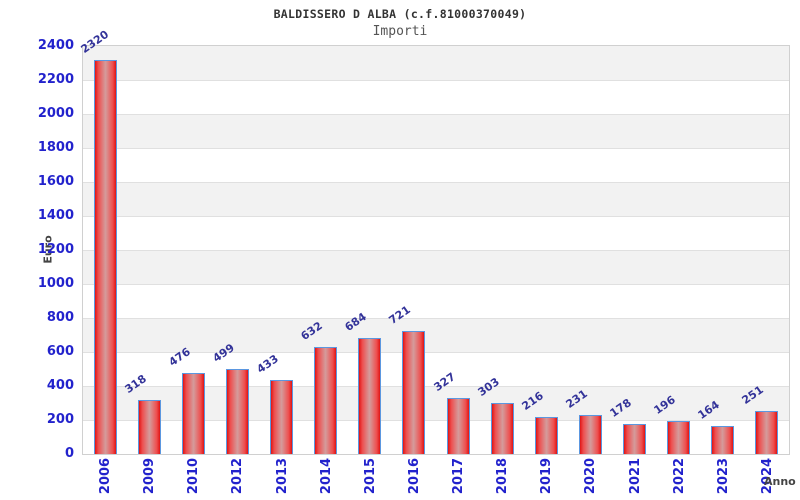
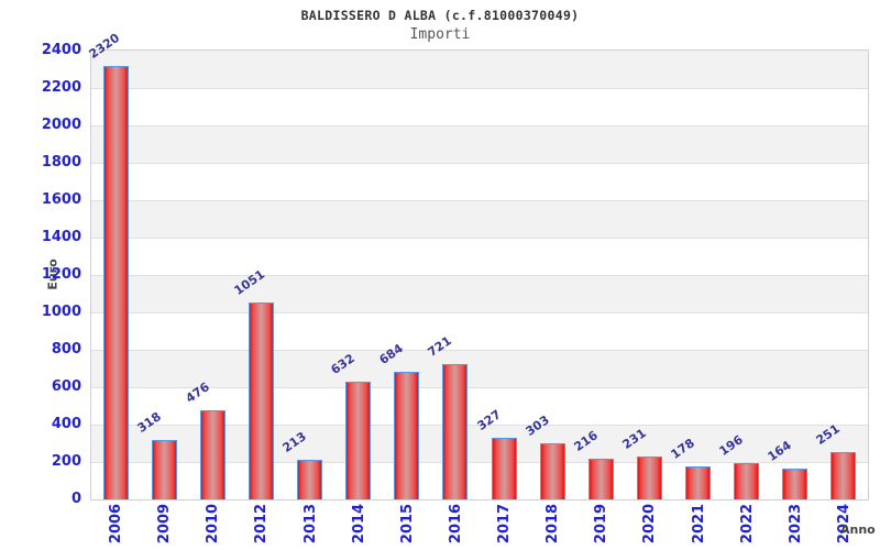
2012: 499 -> 1051
2013: 433 -> 213
